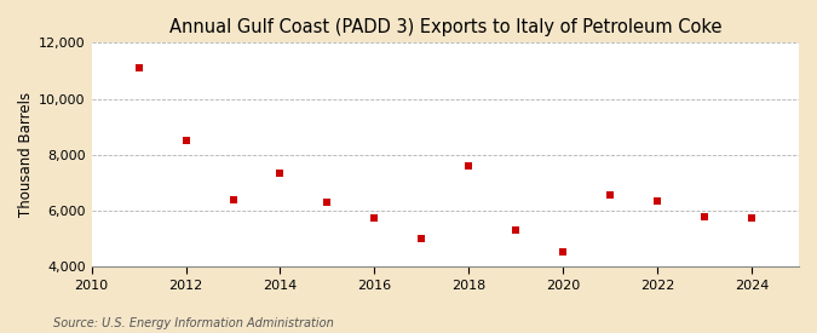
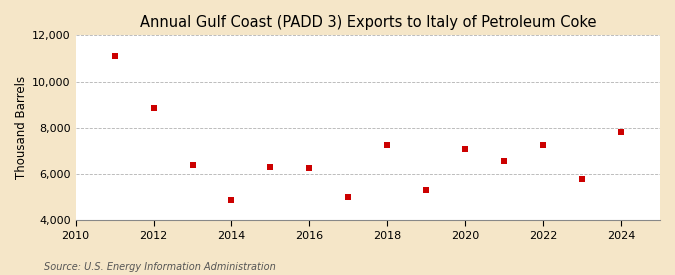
2012: 8,500 -> 8,850
2014: 7,350 -> 4,900
2016: 5,750 -> 6,250
2018: 7,600 -> 7,250
2020: 4,550 -> 7,100
2022: 6,350 -> 7,250
2024: 5,750 -> 7,800
